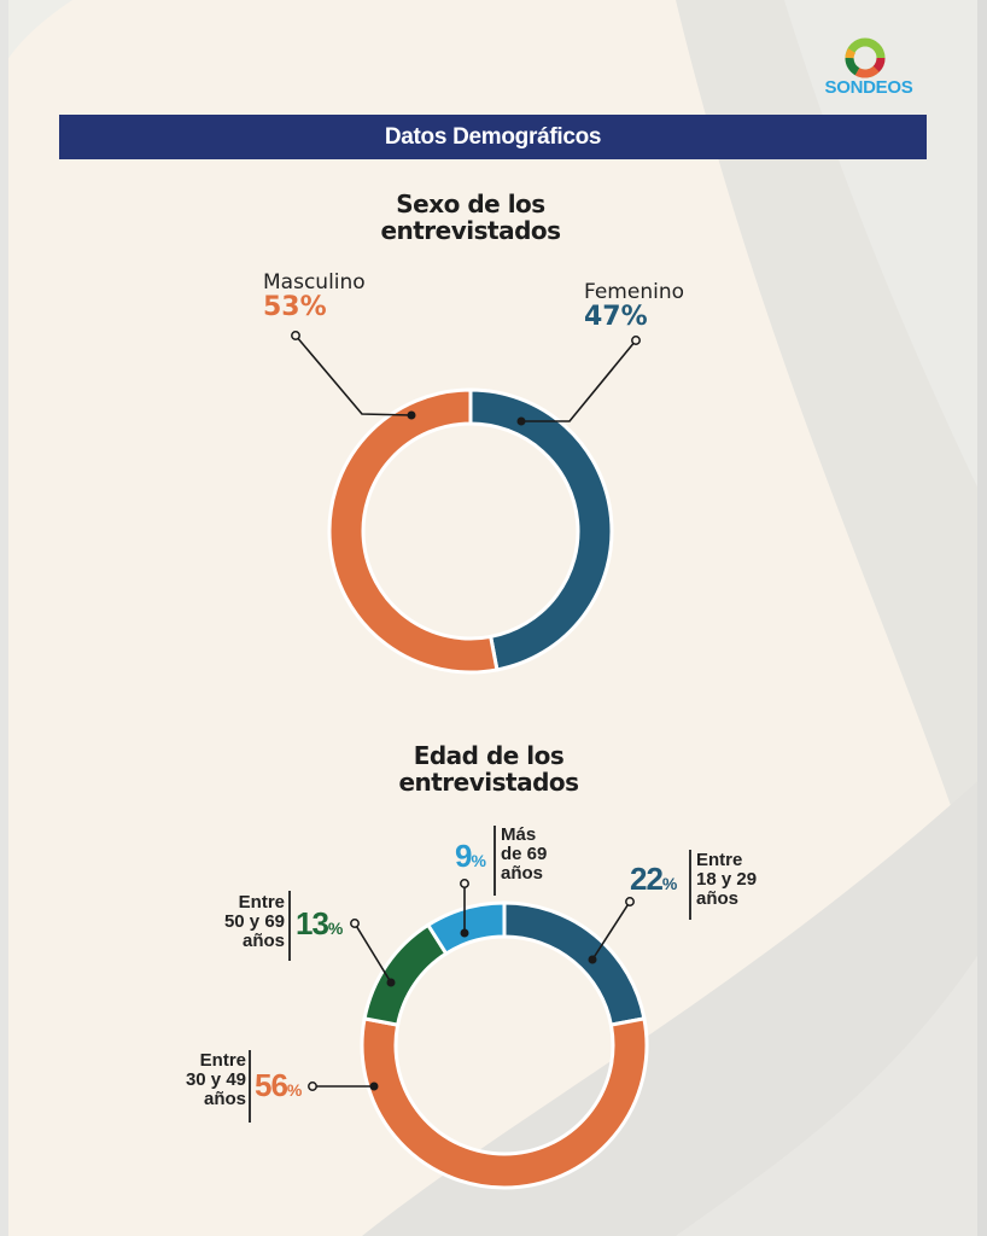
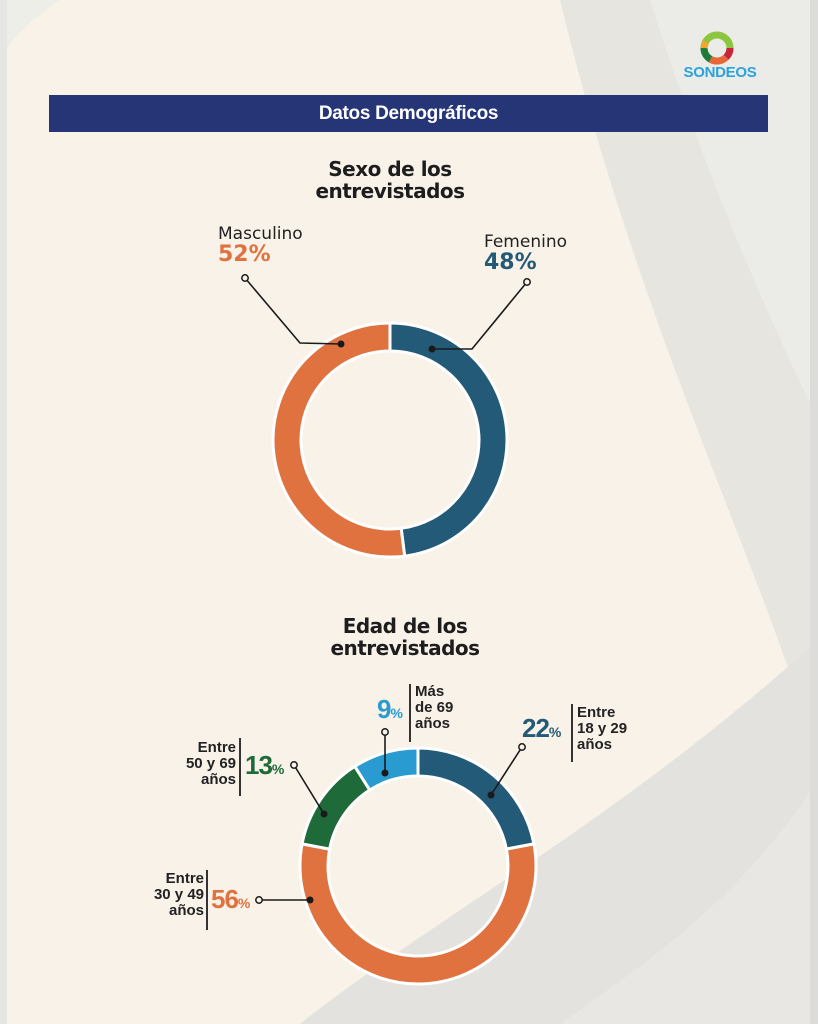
Sexo de los entrevistados/Femenino: 47% -> 48%
Sexo de los entrevistados/Masculino: 53% -> 52%
